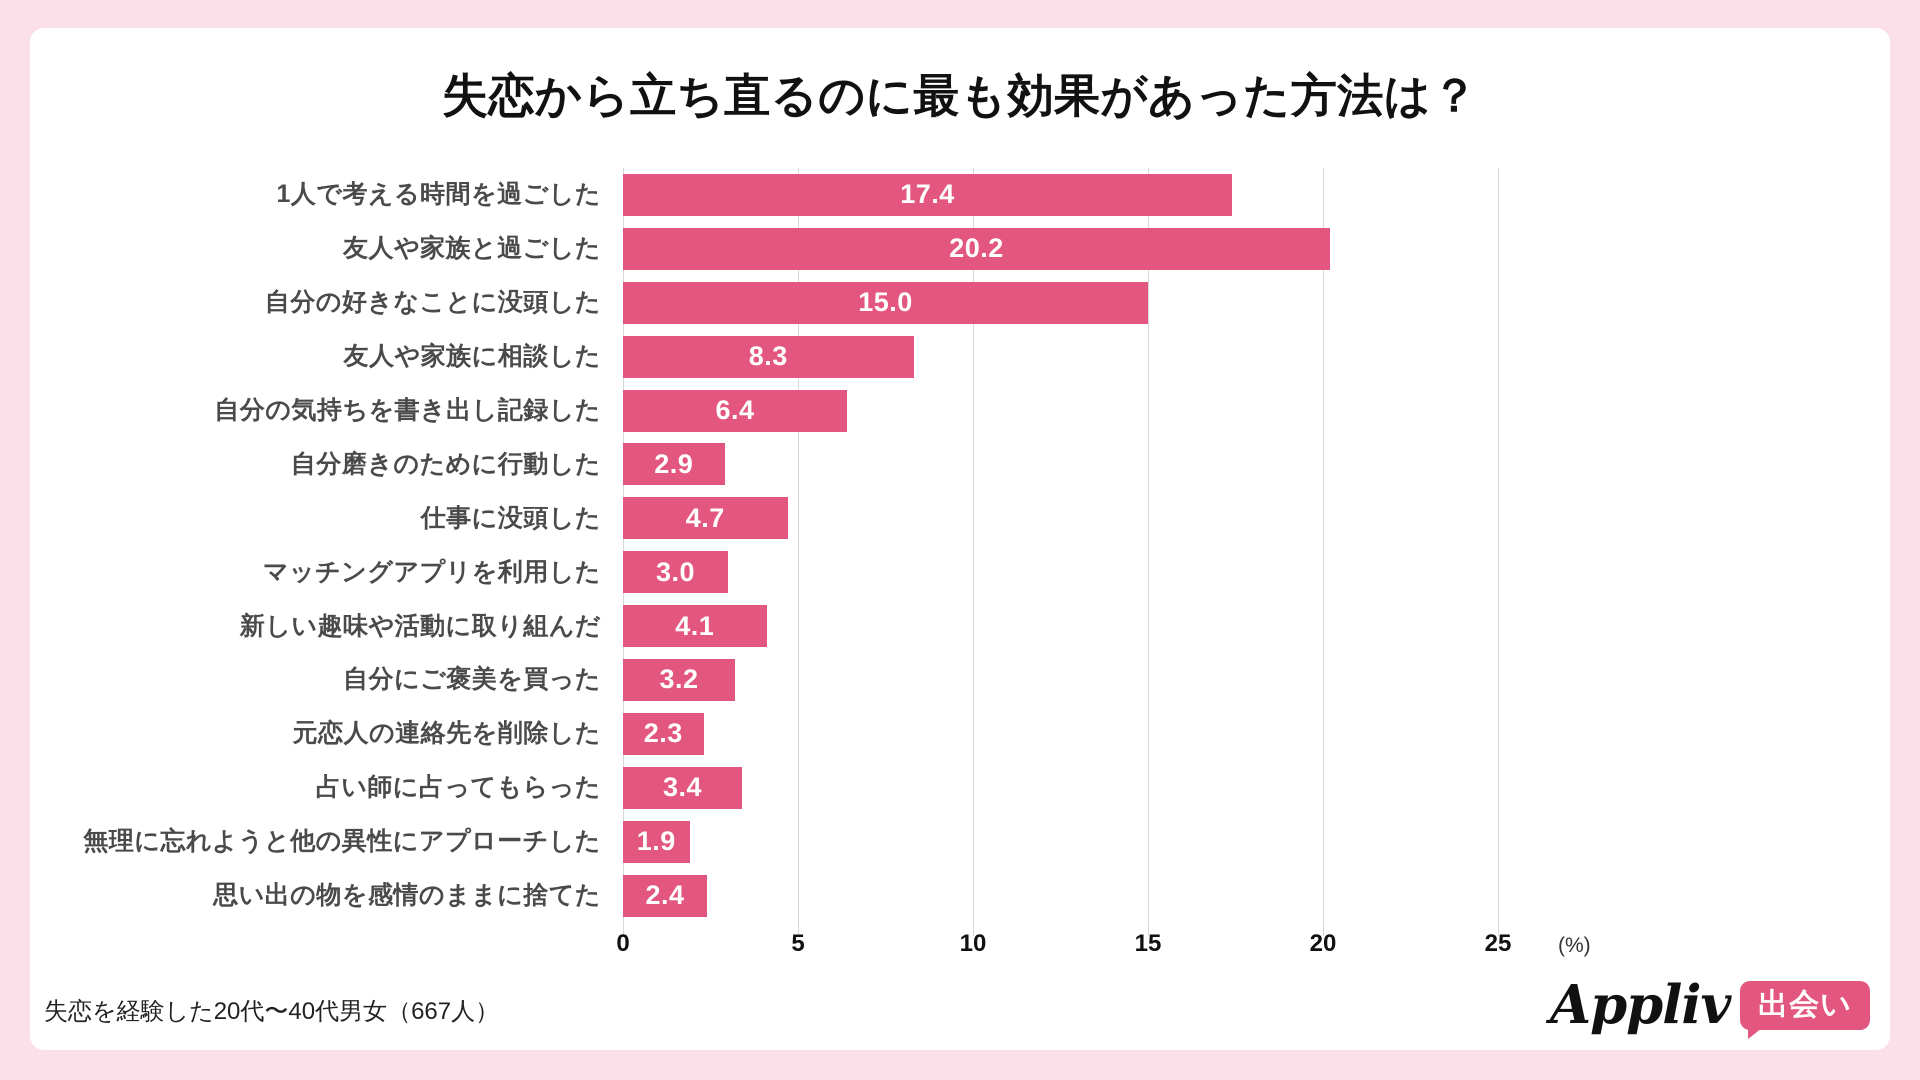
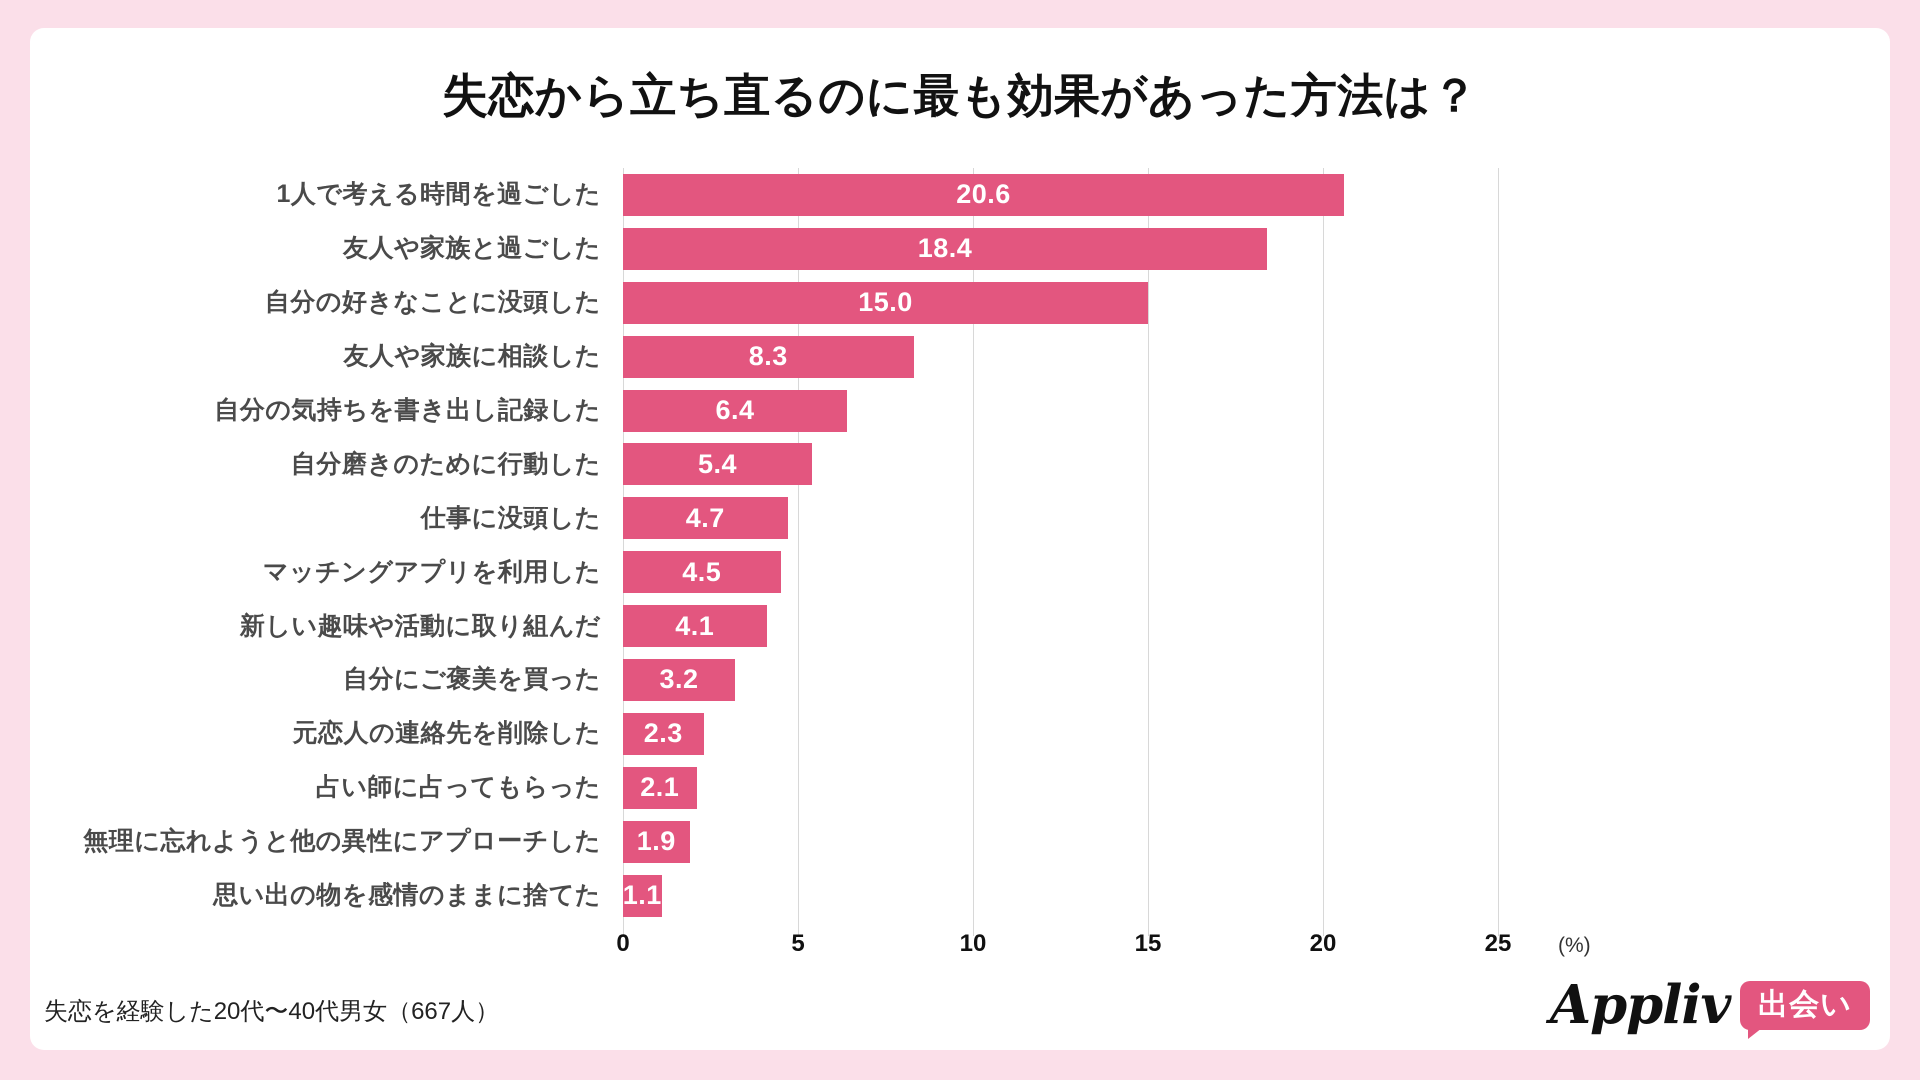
1人で考える時間を過ごした: 17.4 -> 20.6
友人や家族と過ごした: 20.2 -> 18.4
自分磨きのために行動した: 2.9 -> 5.4
マッチングアプリを利用した: 3.0 -> 4.5
占い師に占ってもらった: 3.4 -> 2.1
思い出の物を感情のままに捨てた: 2.4 -> 1.1
